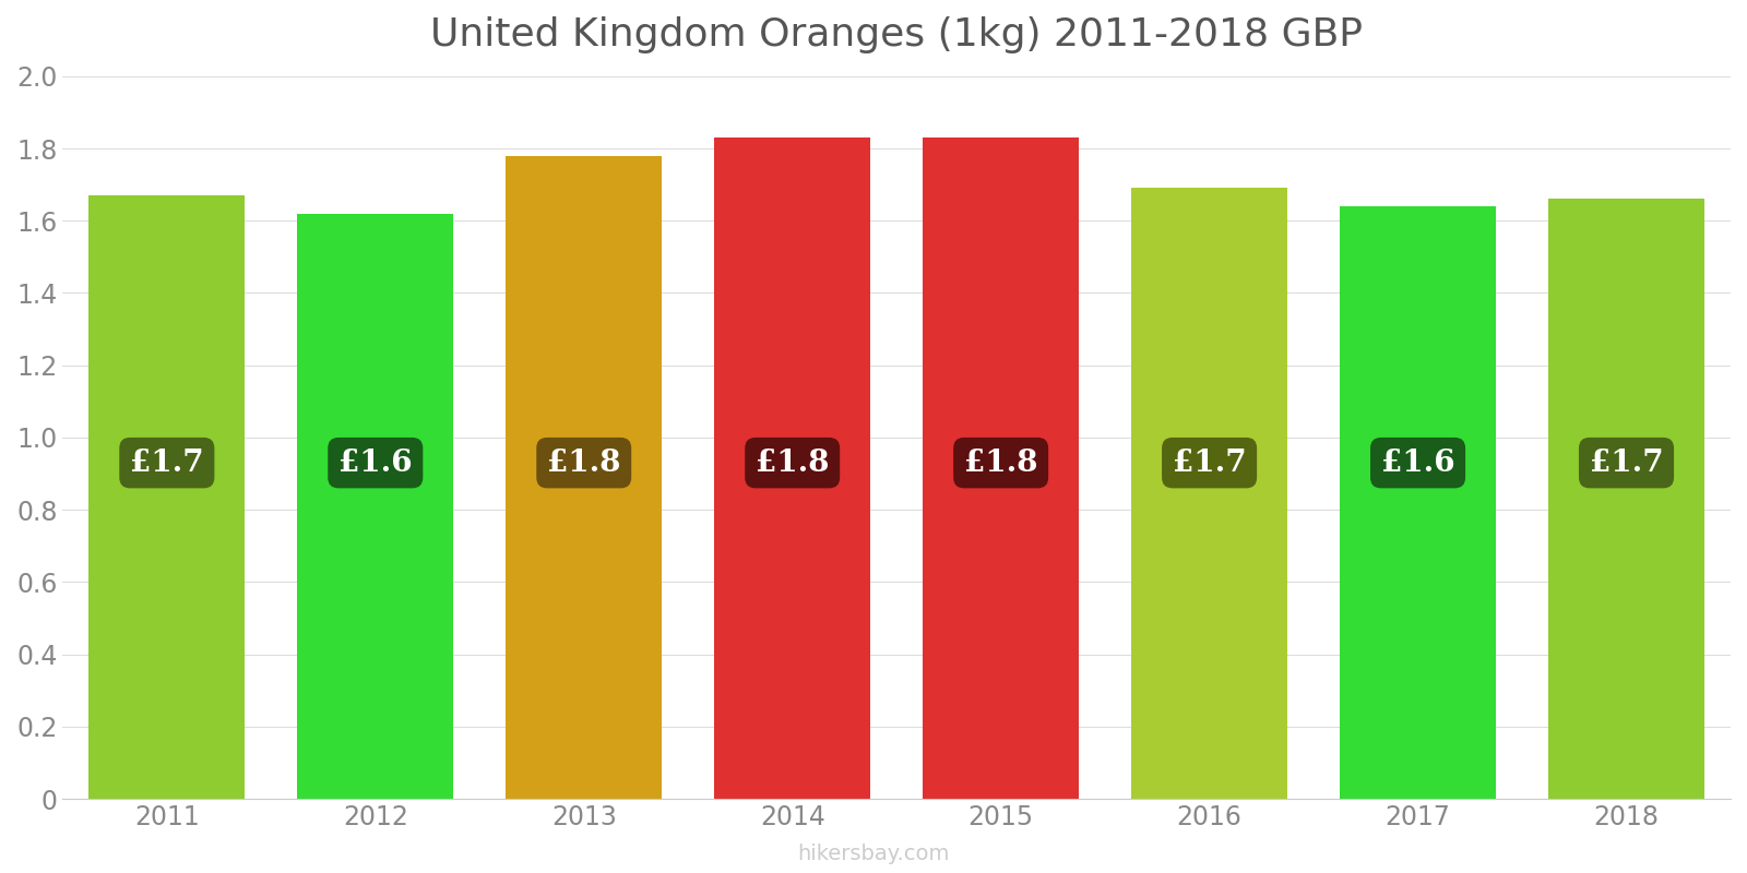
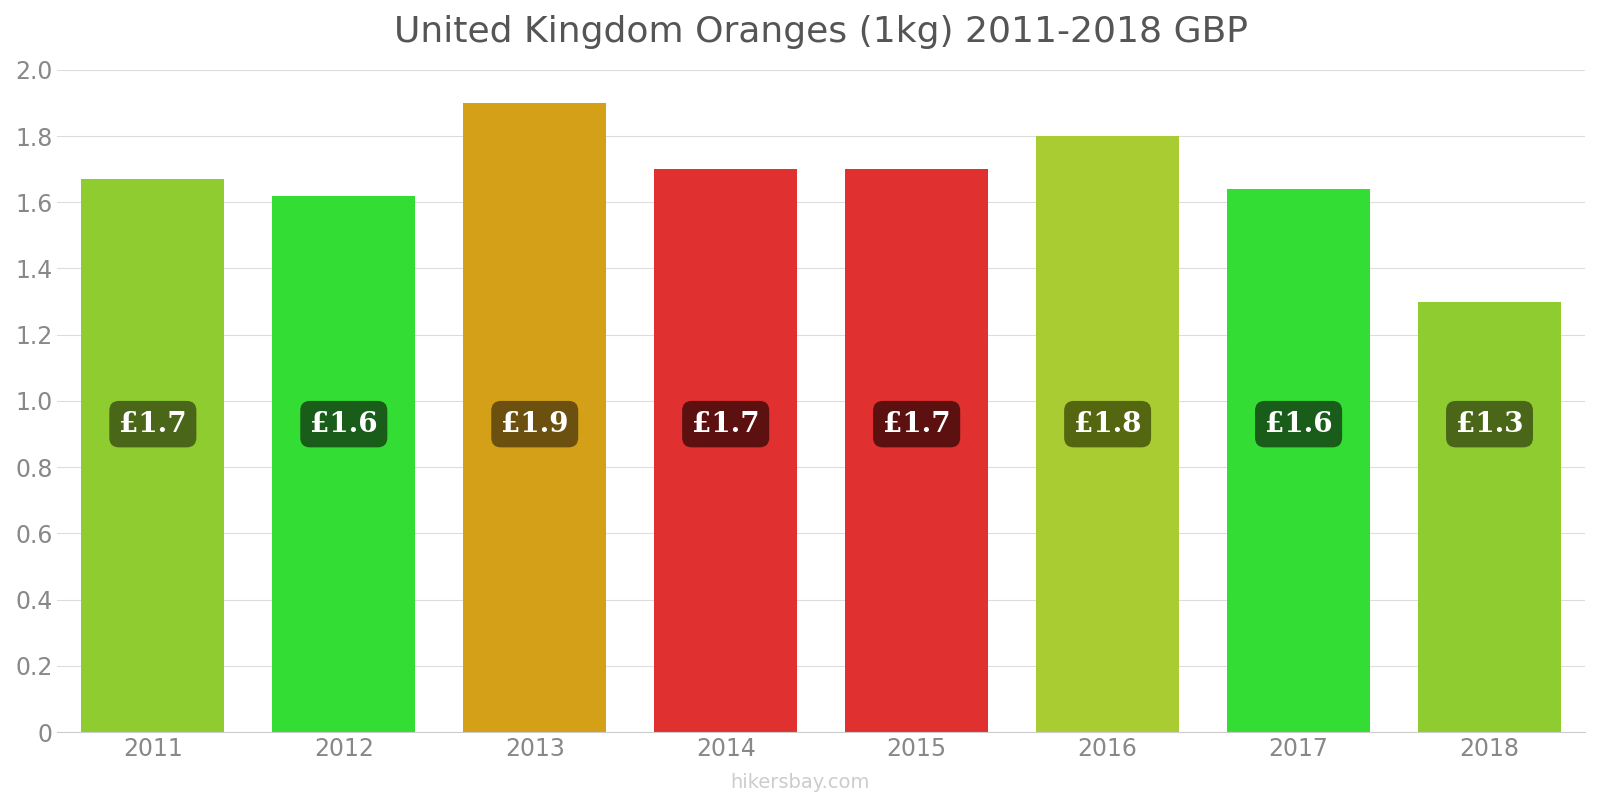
2013: £1.8 -> £1.9
2014: £1.8 -> £1.7
2015: £1.8 -> £1.7
2016: £1.7 -> £1.8
2018: £1.7 -> £1.3
